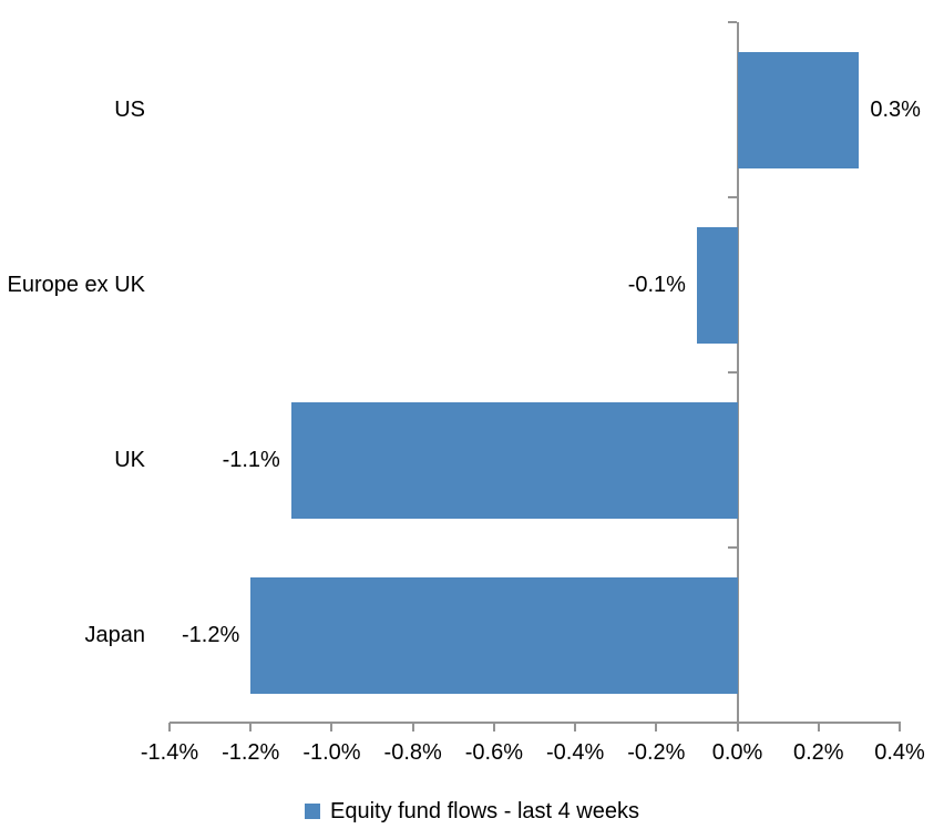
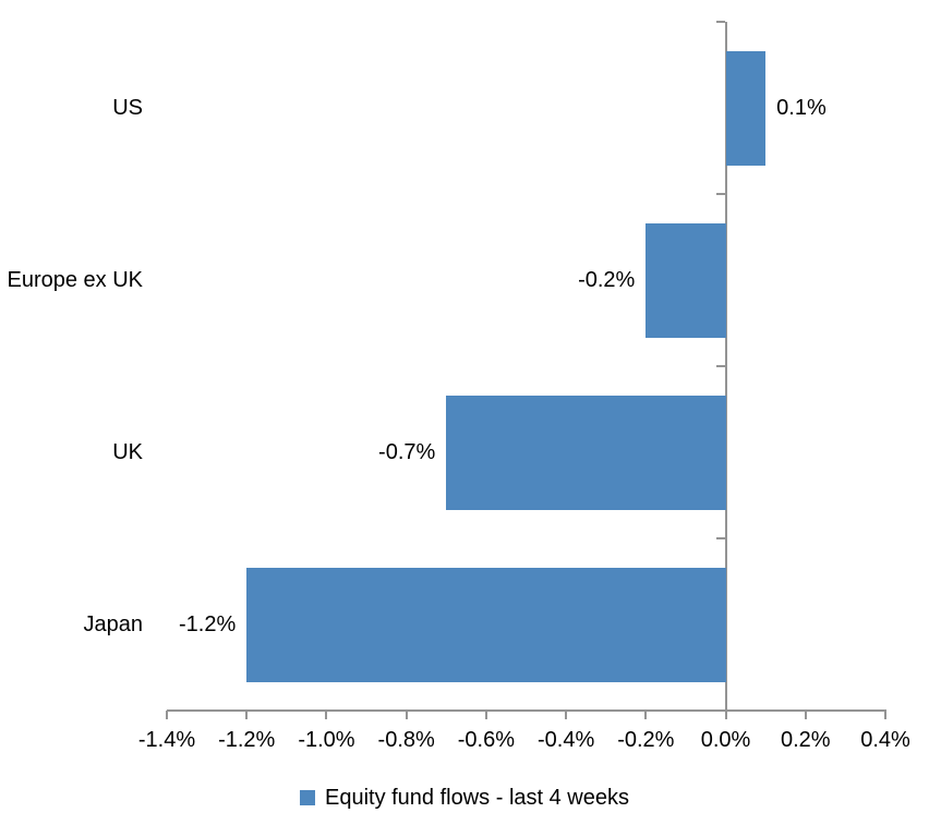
US: 0.3% -> 0.1%
Europe ex UK: -0.1% -> -0.2%
UK: -1.1% -> -0.7%
